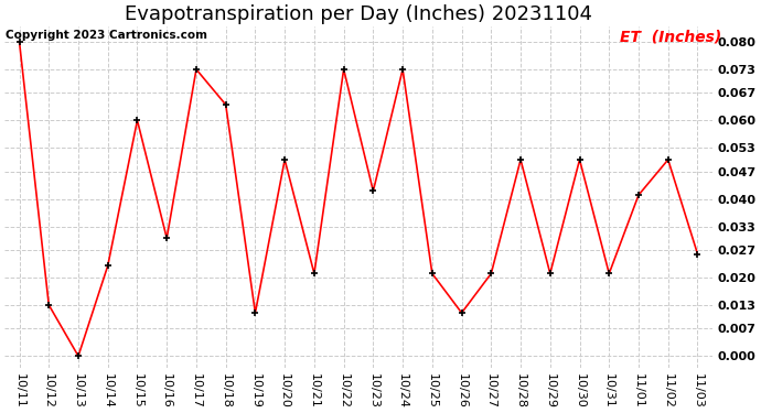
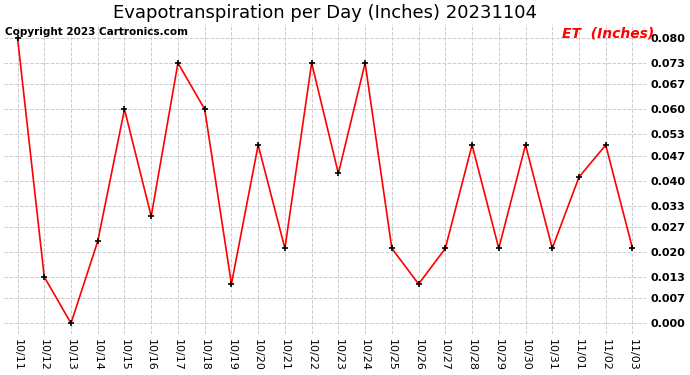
10/18: 0.064 -> 0.060
11/03: 0.026 -> 0.021
